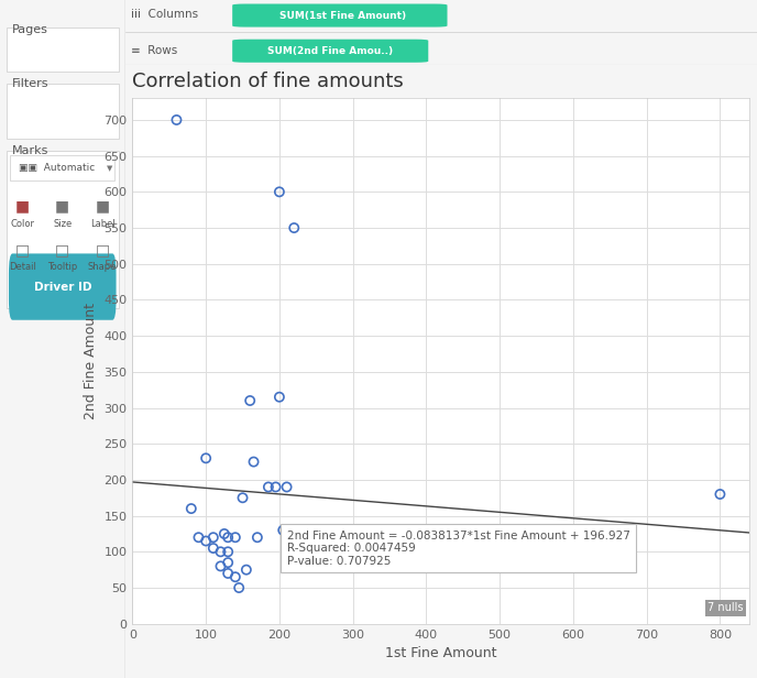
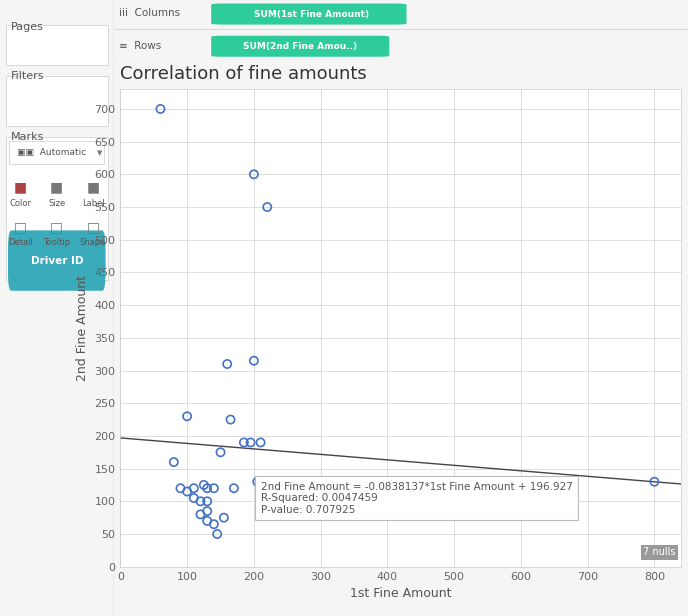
800: 180 -> 130
